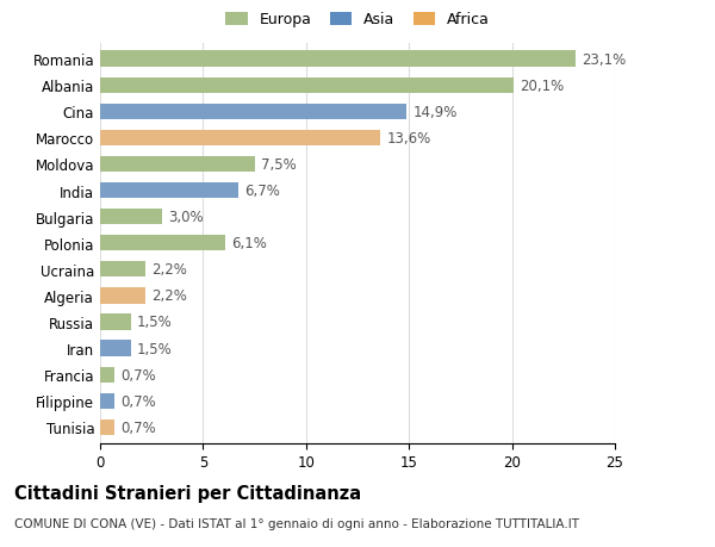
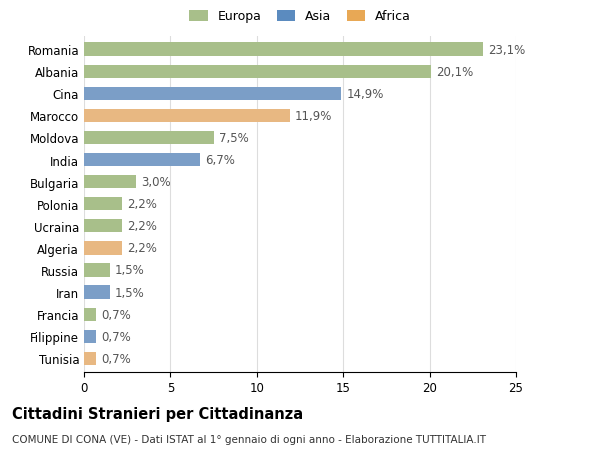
Marocco: 13,6% -> 11,9%
Polonia: 6,1% -> 2,2%
